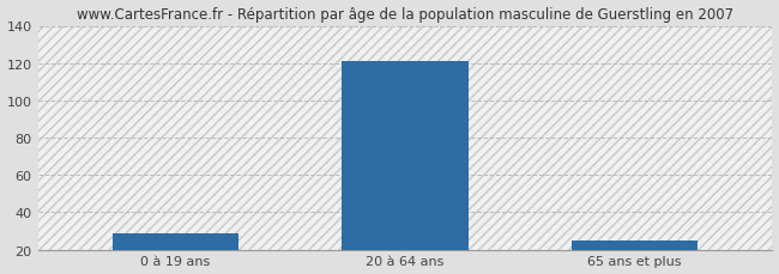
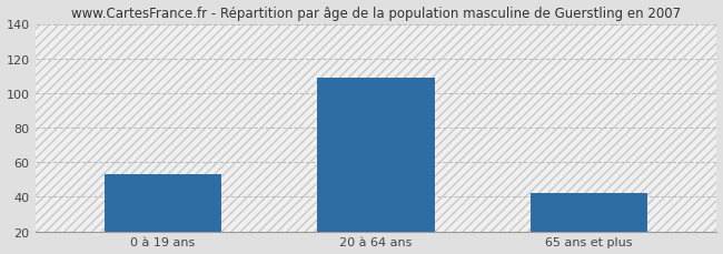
0 à 19 ans: 29 -> 53
20 à 64 ans: 121 -> 109
65 ans et plus: 25 -> 42
